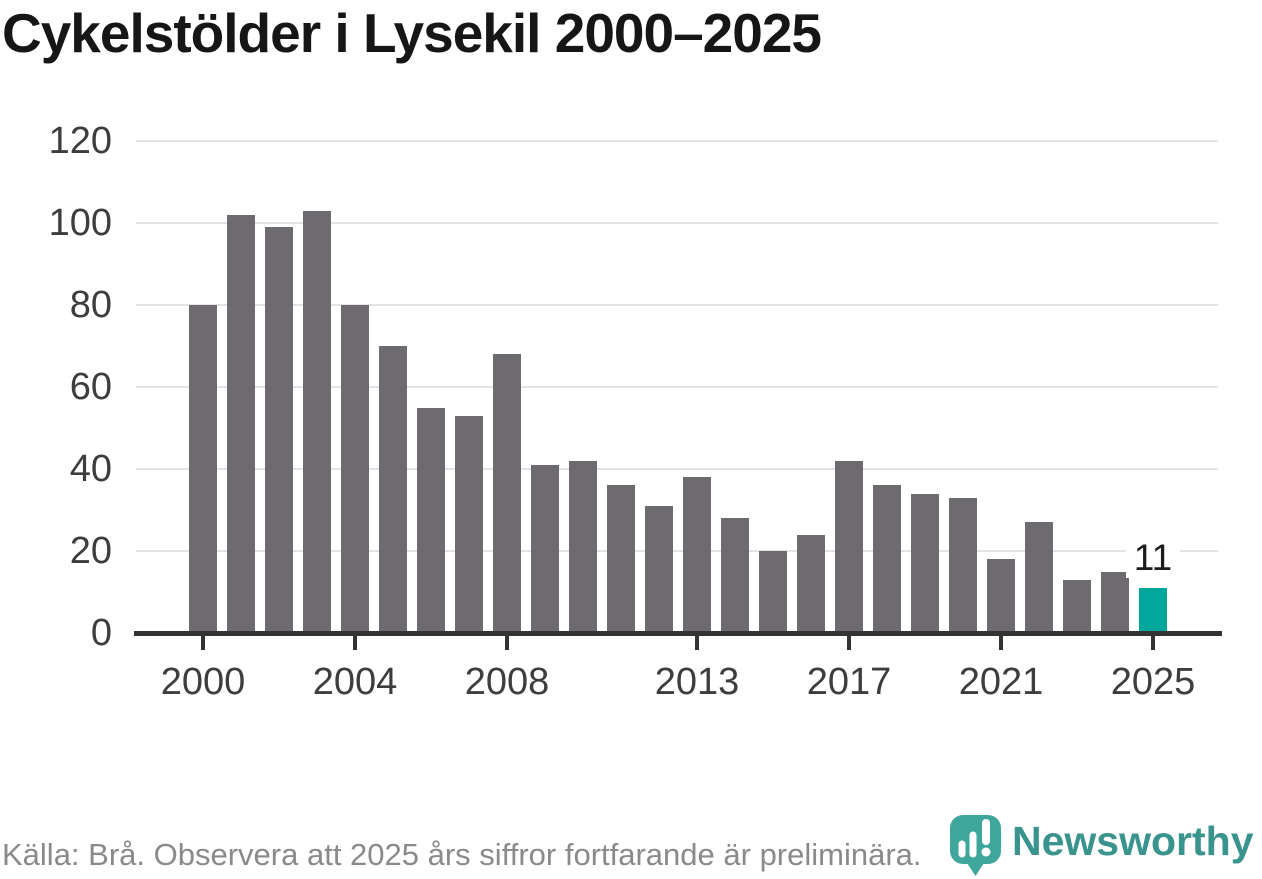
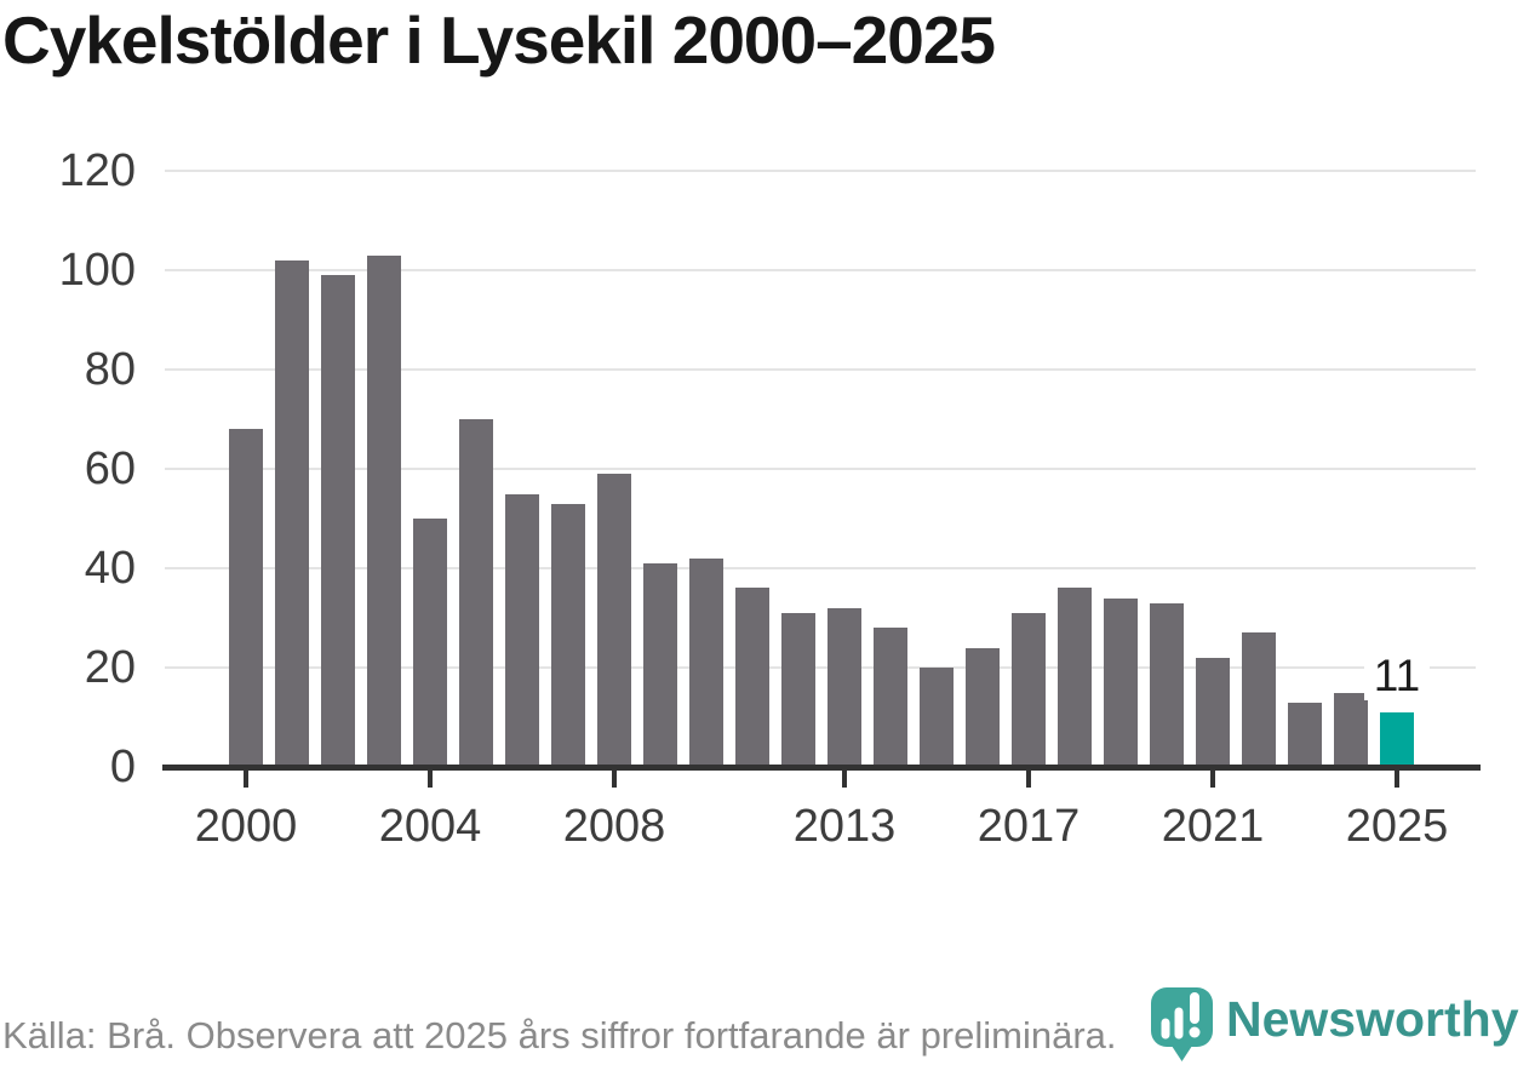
2000: 80 -> 68
2004: 80 -> 50
2008: 68 -> 59
2013: 38 -> 32
2017: 42 -> 31
2021: 18 -> 22
